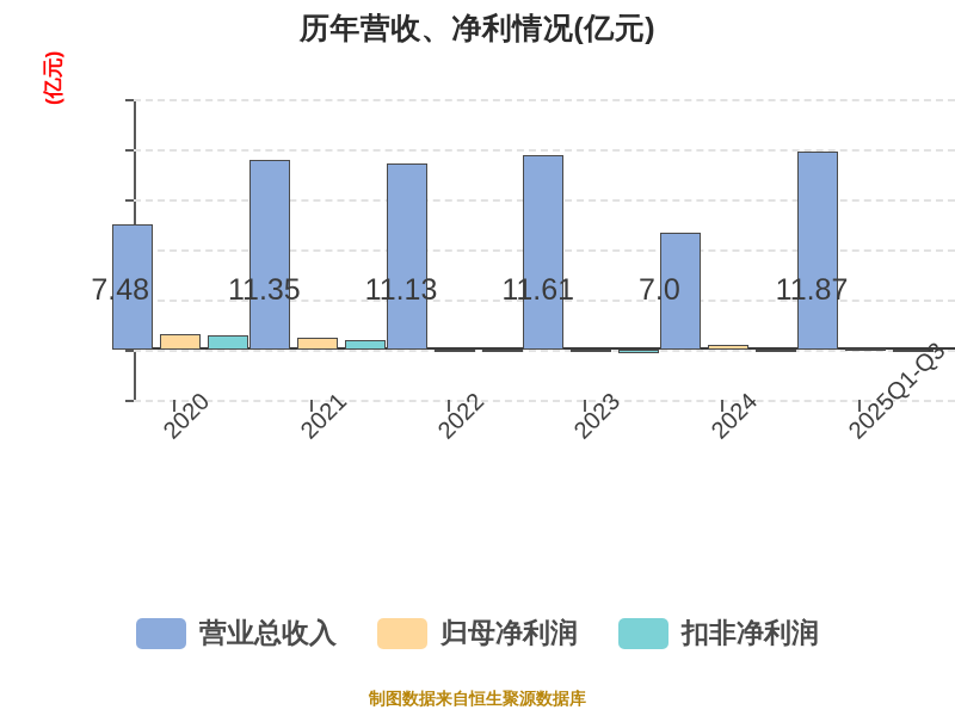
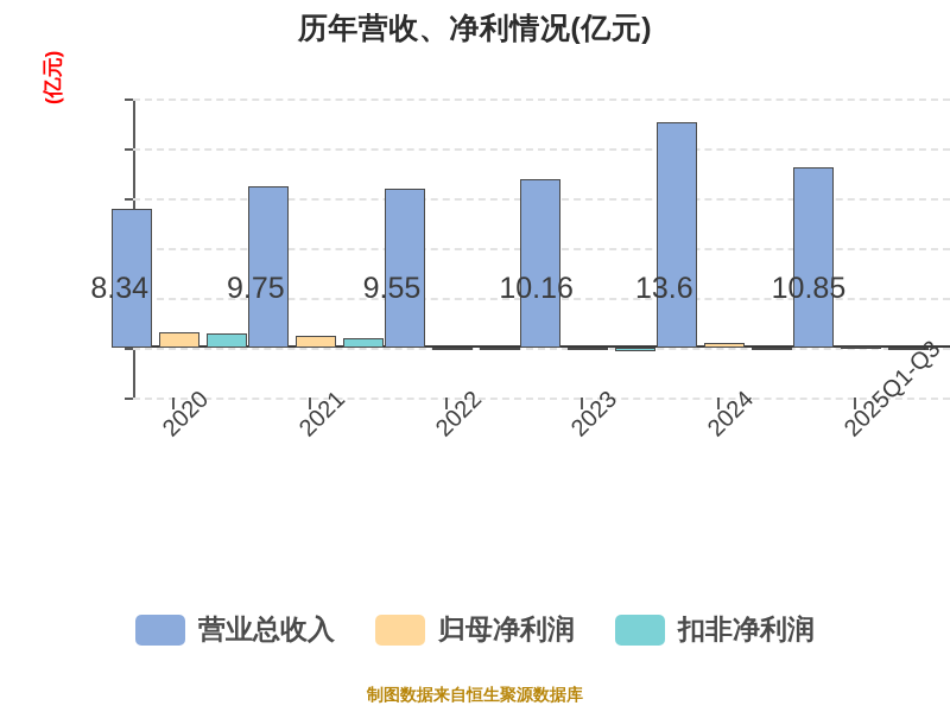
营业总收入/2020: 7.48 -> 8.34
营业总收入/2021: 11.35 -> 9.75
营业总收入/2022: 11.13 -> 9.55
营业总收入/2023: 11.61 -> 10.16
营业总收入/2024: 7.0 -> 13.6
营业总收入/2025Q1-Q3: 11.87 -> 10.85
